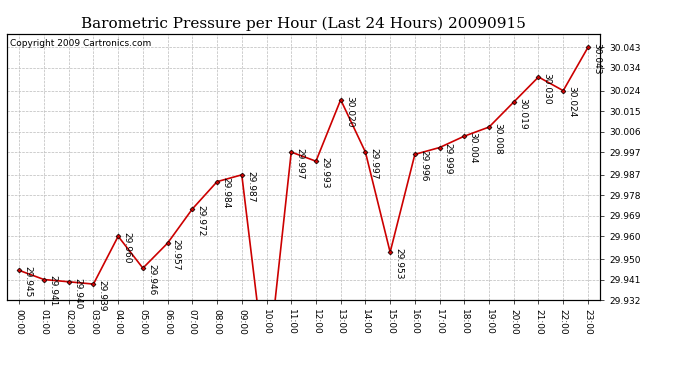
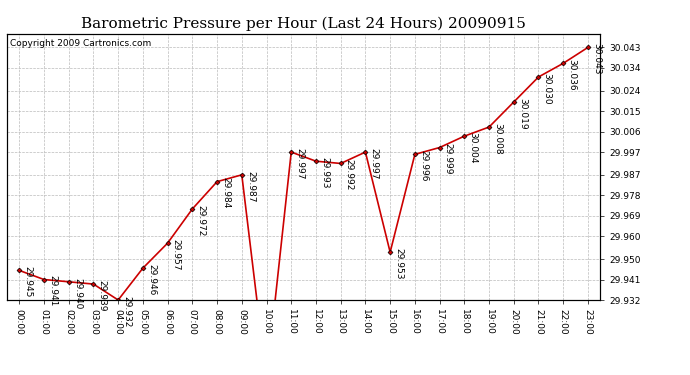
04:00: 29.960 -> 29.932
13:00: 30.020 -> 29.992
22:00: 30.024 -> 30.036
